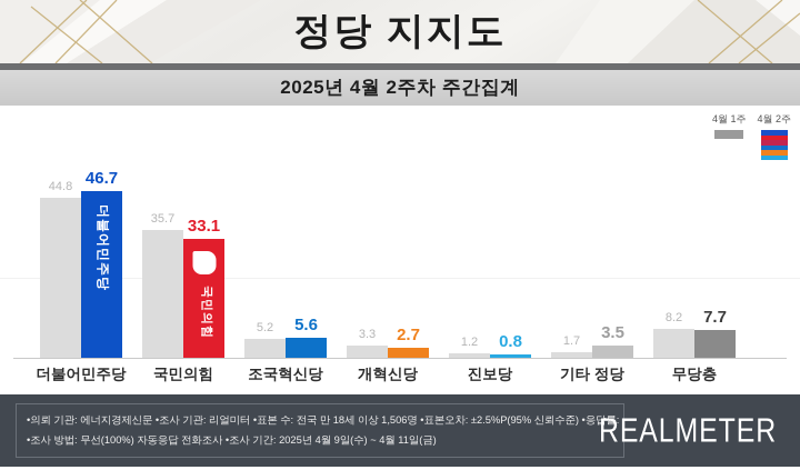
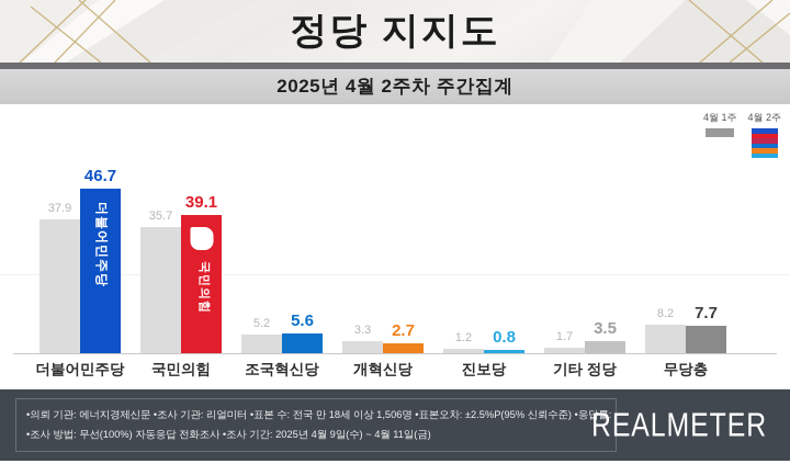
4월 1주/더불어민주당: 44.8 -> 37.9
4월 2주/국민의힘: 33.1 -> 39.1
